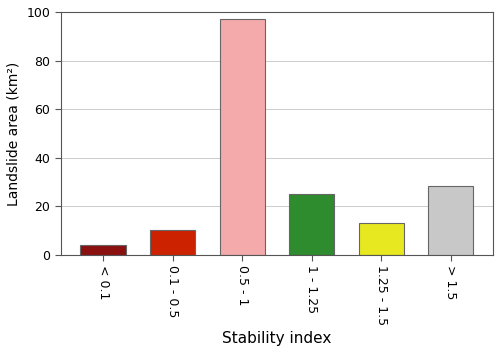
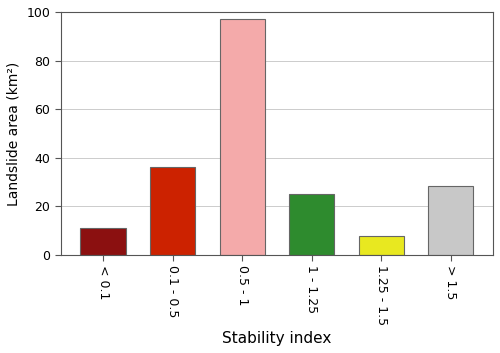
< 0.1: 4.2 -> 11.0
0.1 - 0.5: 10.3 -> 36.0
1.25 - 1.5: 13.0 -> 8.0
